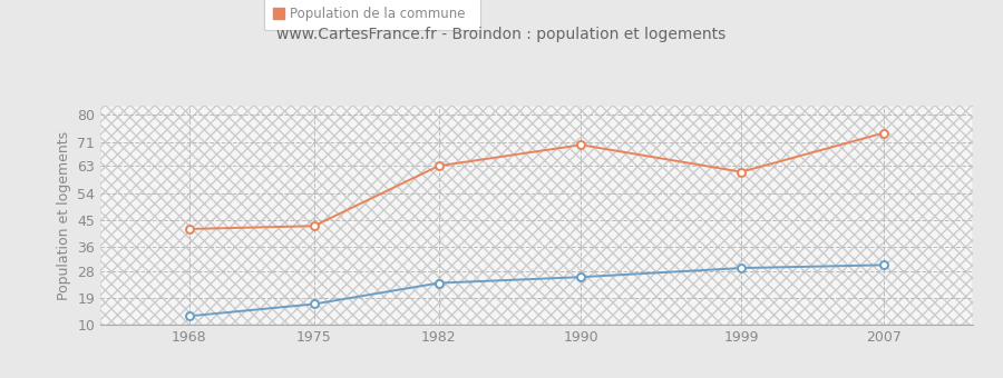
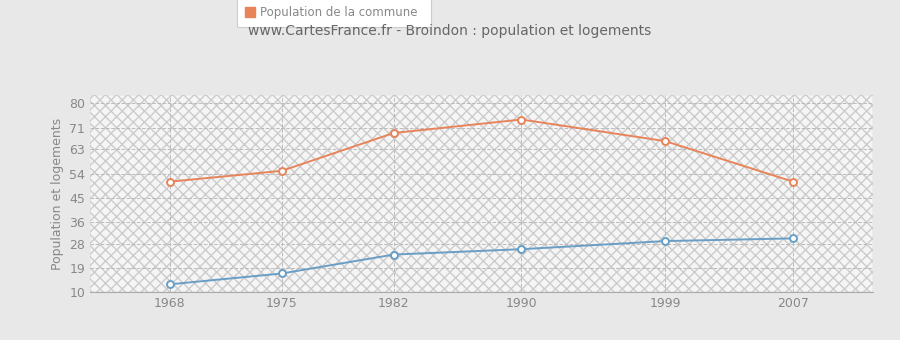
Population de la commune/1968: 42 -> 51
Population de la commune/1975: 43 -> 55
Population de la commune/1982: 63 -> 69
Population de la commune/1990: 70 -> 74
Population de la commune/1999: 61 -> 66
Population de la commune/2007: 74 -> 51
